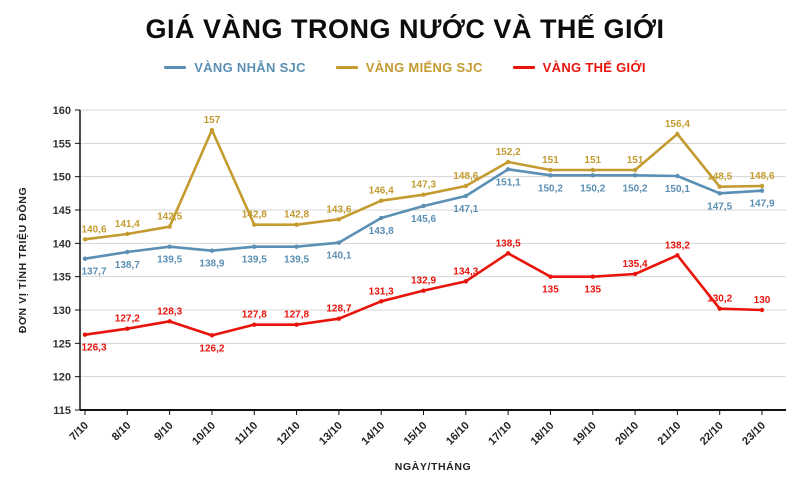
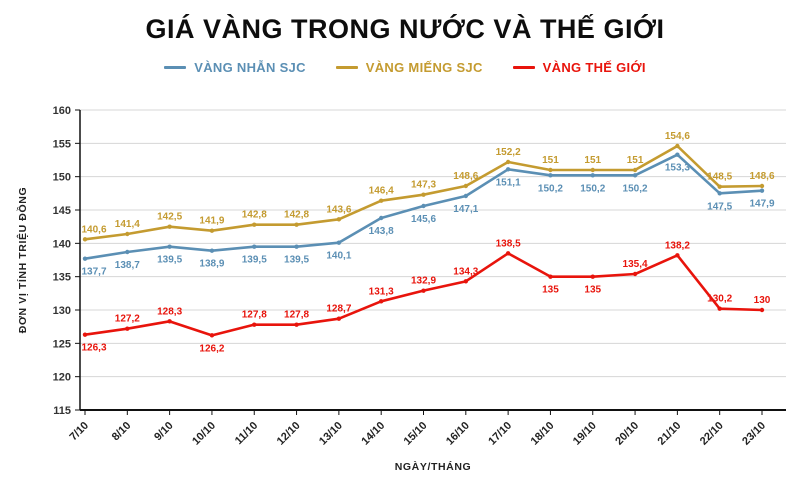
VÀNG MIẾNG SJC/10/10: 157 -> 141,9
VÀNG NHẪN SJC/21/10: 150,1 -> 153,3
VÀNG MIẾNG SJC/21/10: 156,4 -> 154,6
